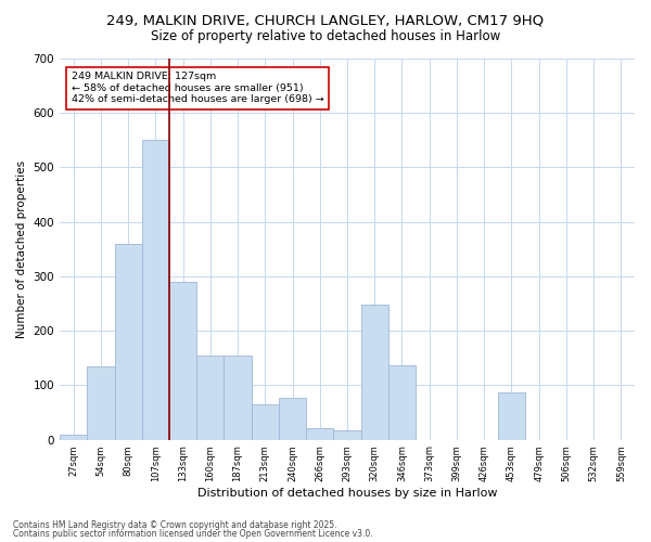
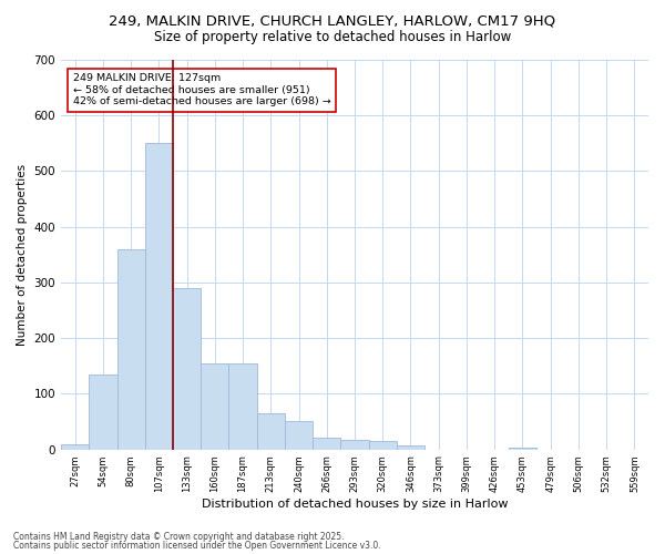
240sqm: 76 -> 50
320sqm: 248 -> 15
346sqm: 136 -> 7
453sqm: 86 -> 3
